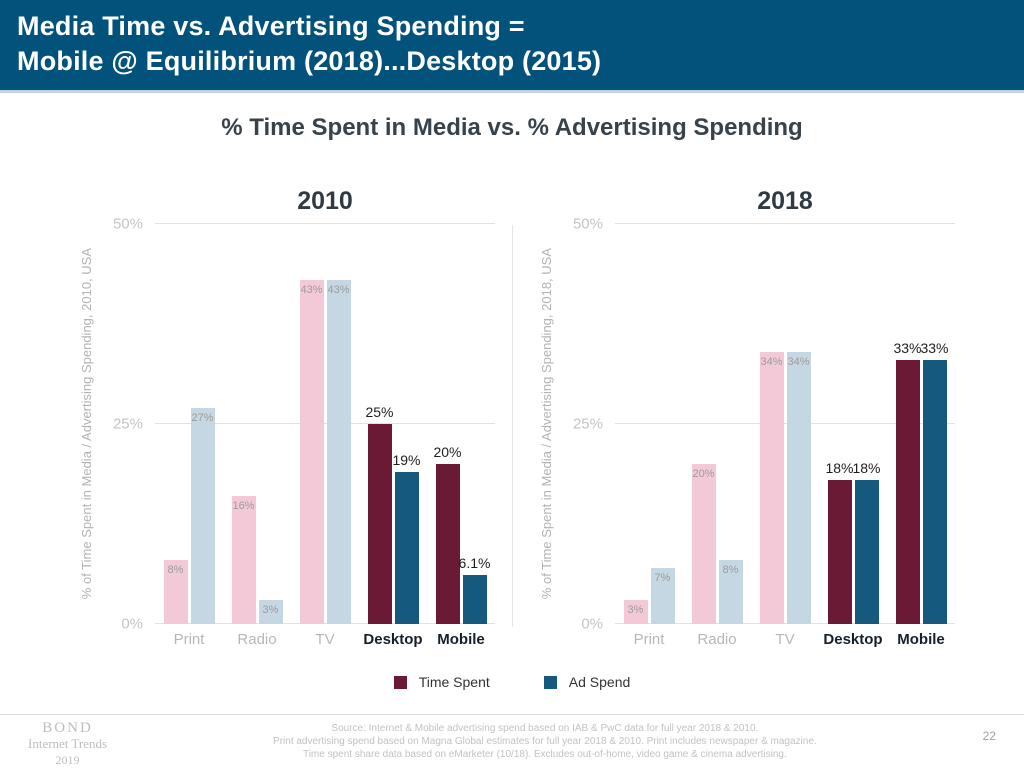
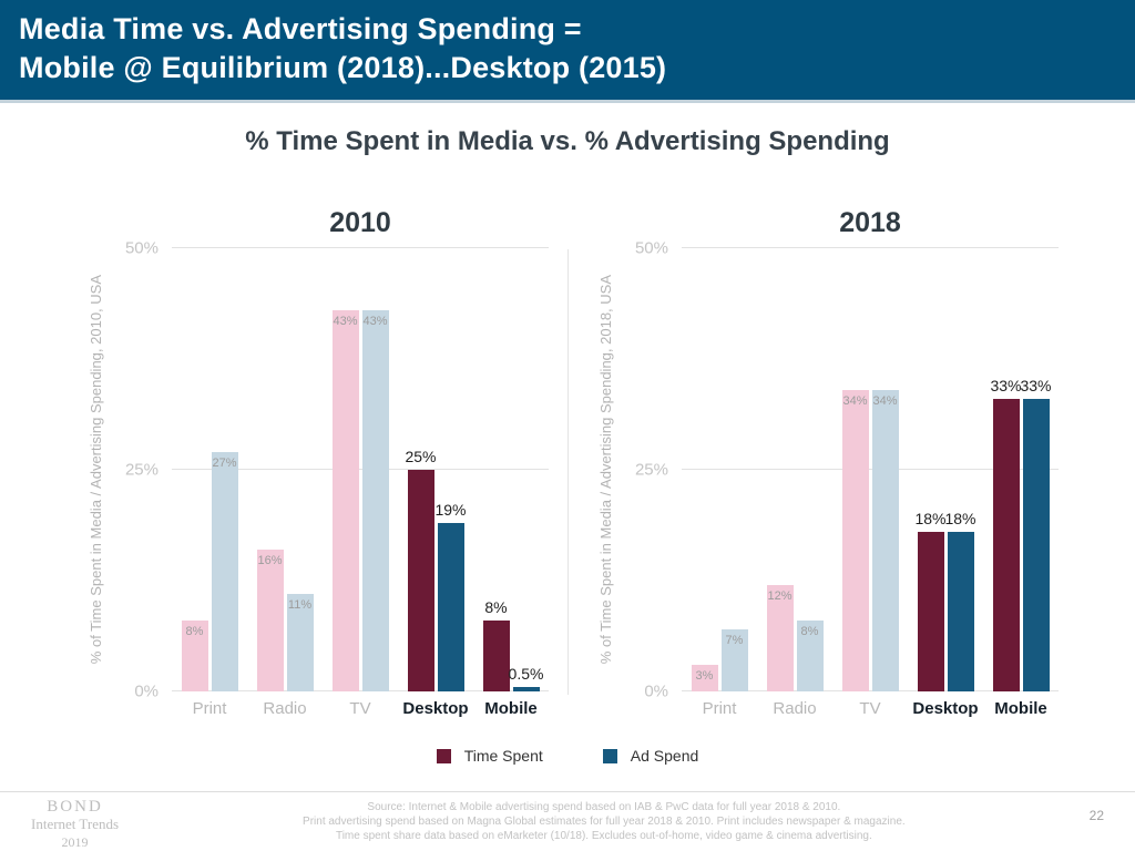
2010/Ad Spend/Radio: 3% -> 11%
2010/Time Spent/Mobile: 20% -> 8%
2010/Ad Spend/Mobile: 6.1% -> 0.5%
2018/Time Spent/Radio: 20% -> 12%
